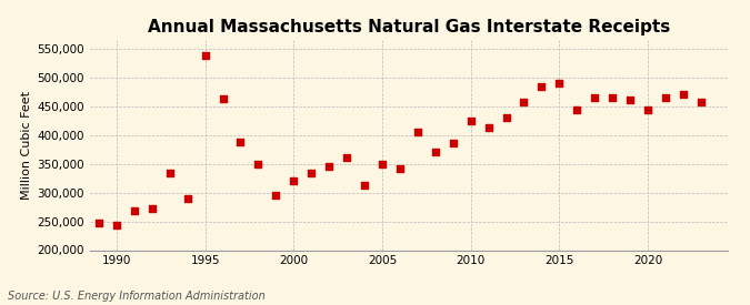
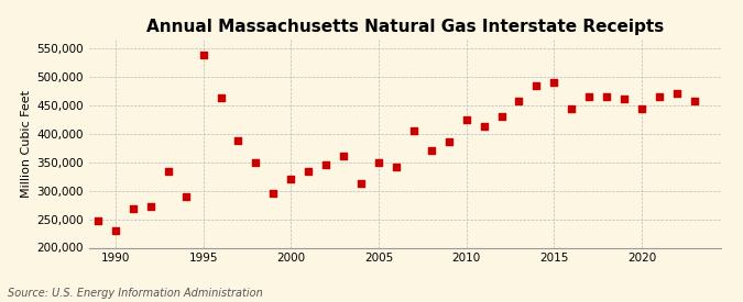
1990: 244,000 -> 230,000
